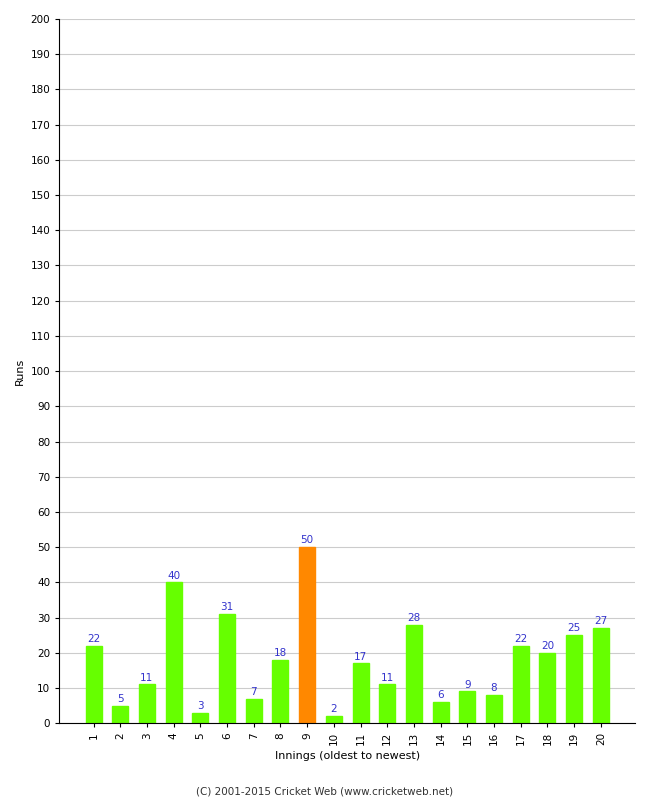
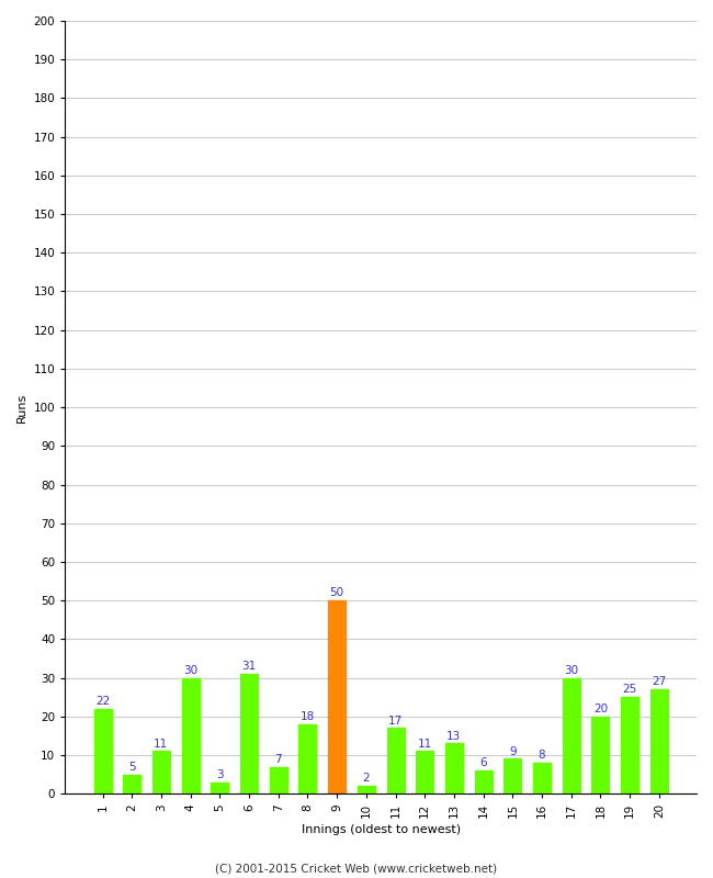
4: 40 -> 30
13: 28 -> 13
17: 22 -> 30
